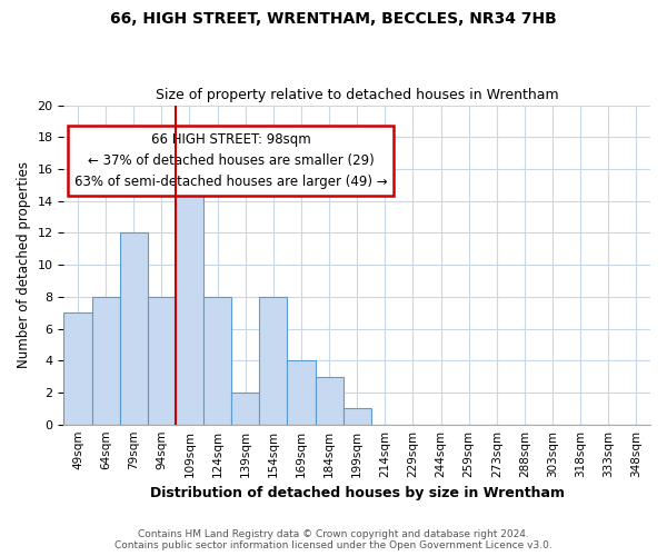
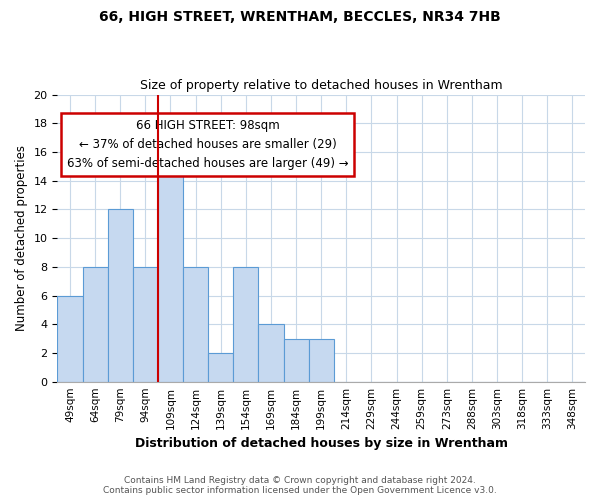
49sqm: 7 -> 6
199sqm: 1 -> 3
